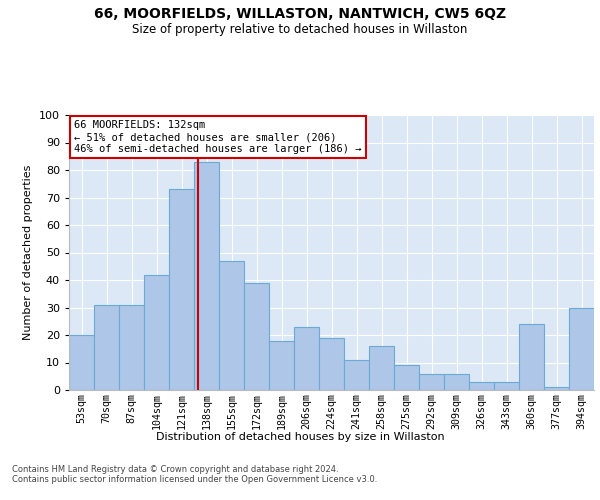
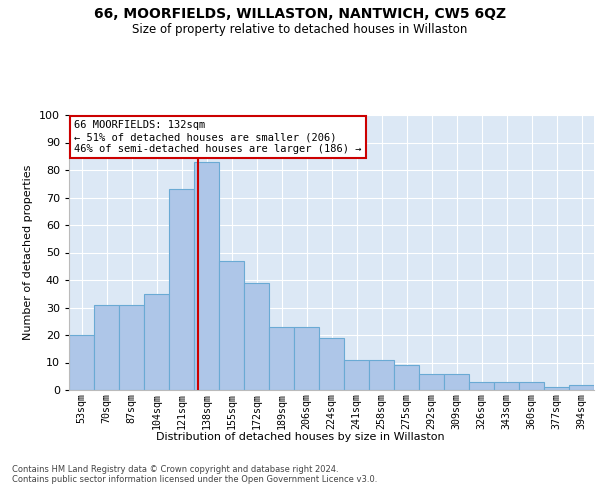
104sqm: 42 -> 35
189sqm: 18 -> 23
258sqm: 16 -> 11
360sqm: 24 -> 3
394sqm: 30 -> 2
